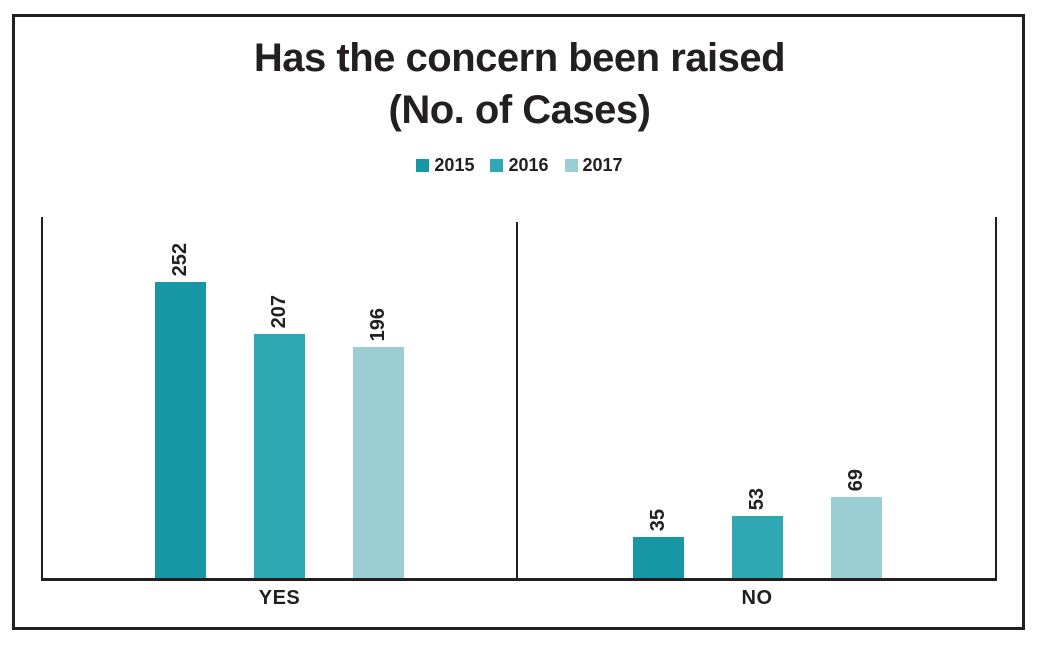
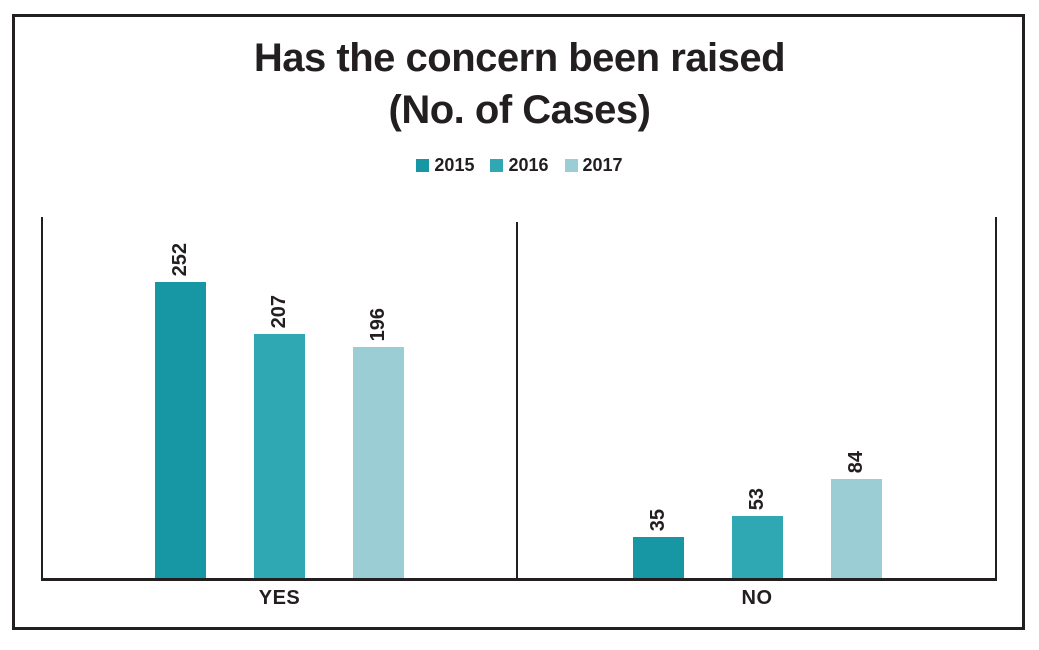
2017/NO: 69 -> 84
